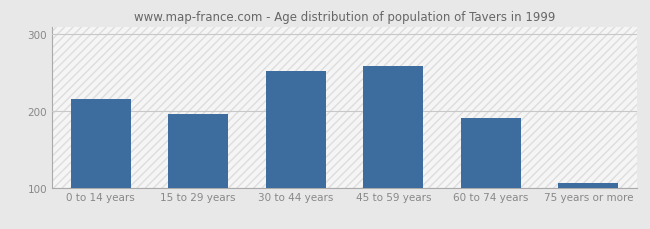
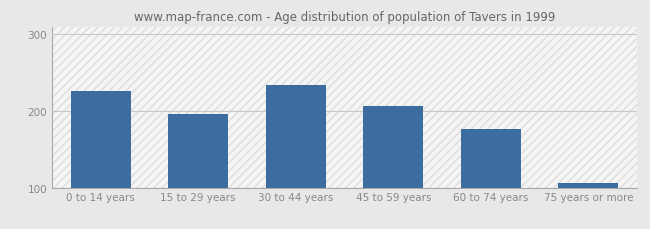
0 to 14 years: 216 -> 226
30 to 44 years: 252 -> 234
45 to 59 years: 258 -> 206
60 to 74 years: 191 -> 176
